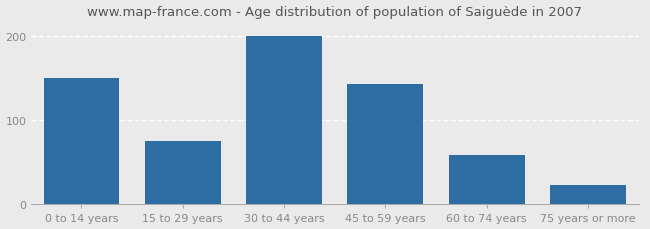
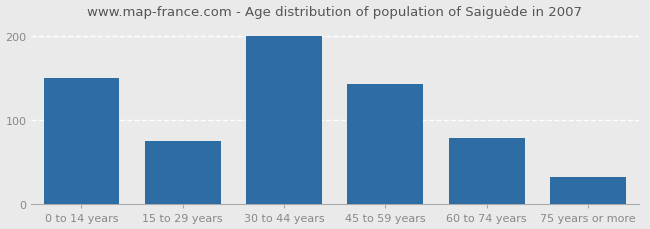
60 to 74 years: 58 -> 78
75 years or more: 22 -> 32
